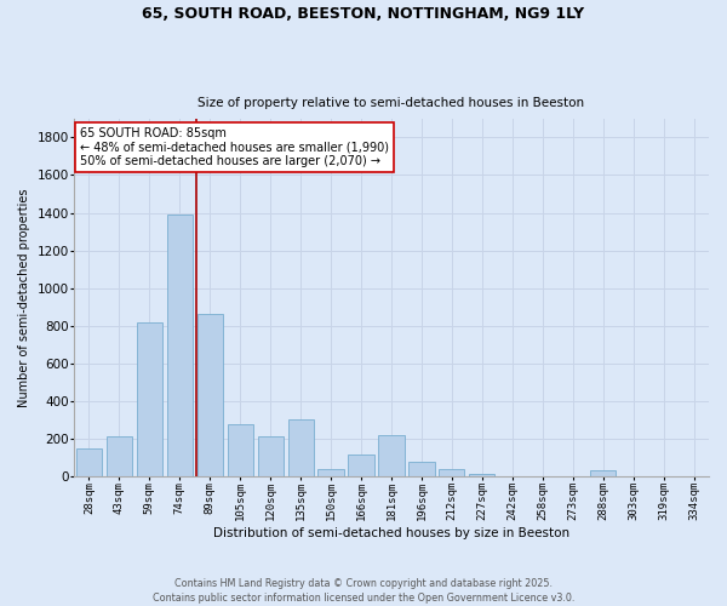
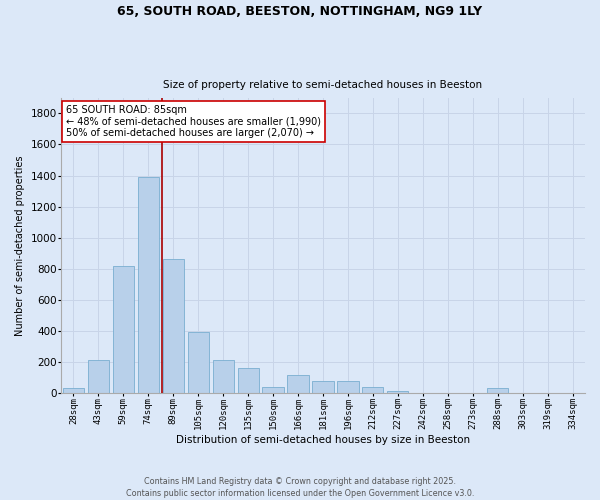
28sqm: 150 -> 30
105sqm: 280 -> 390
135sqm: 300 -> 160
181sqm: 220 -> 80
